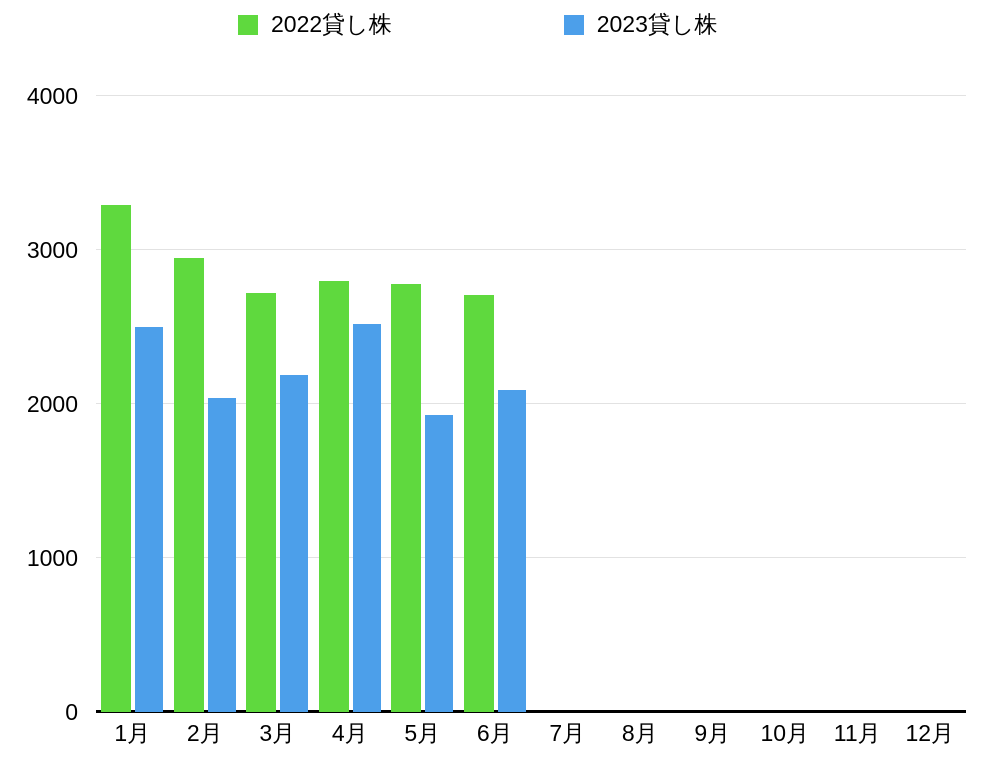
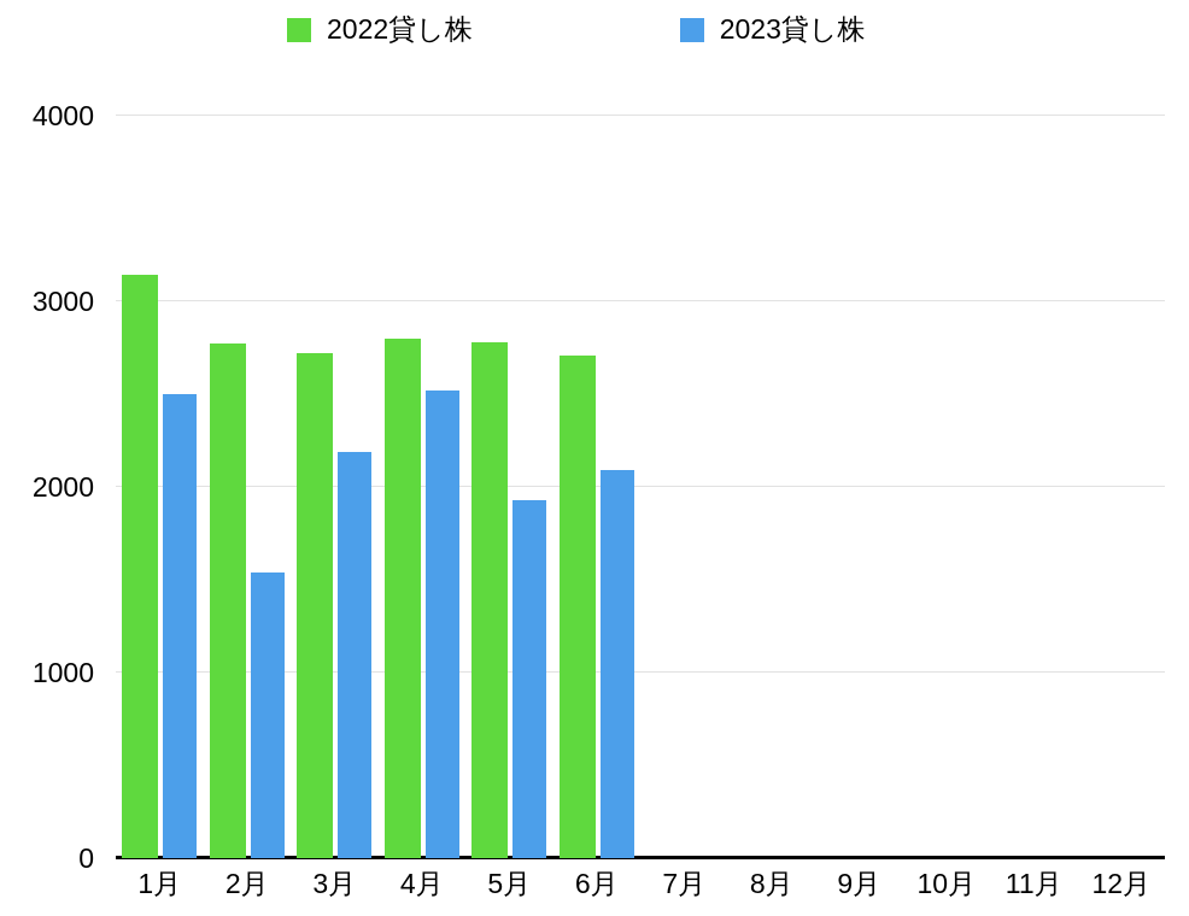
2022貸し株/1月: 3290 -> 3140
2022貸し株/2月: 2950 -> 2770
2023貸し株/2月: 2040 -> 1540
